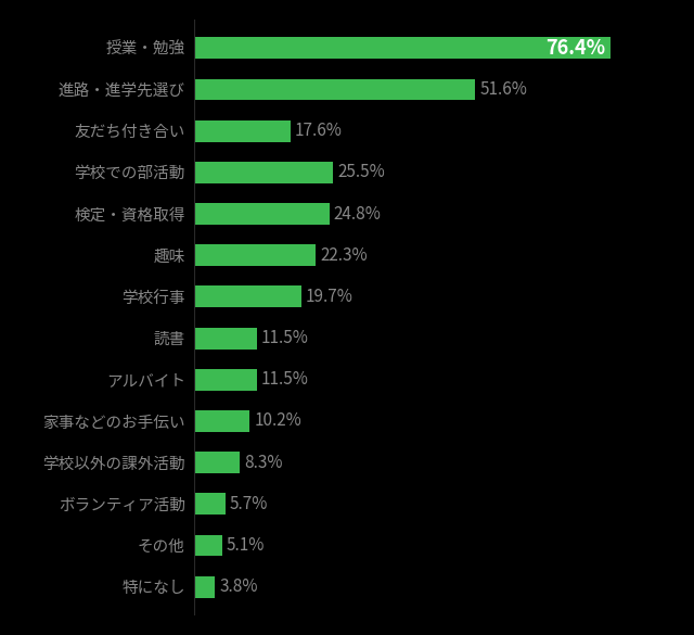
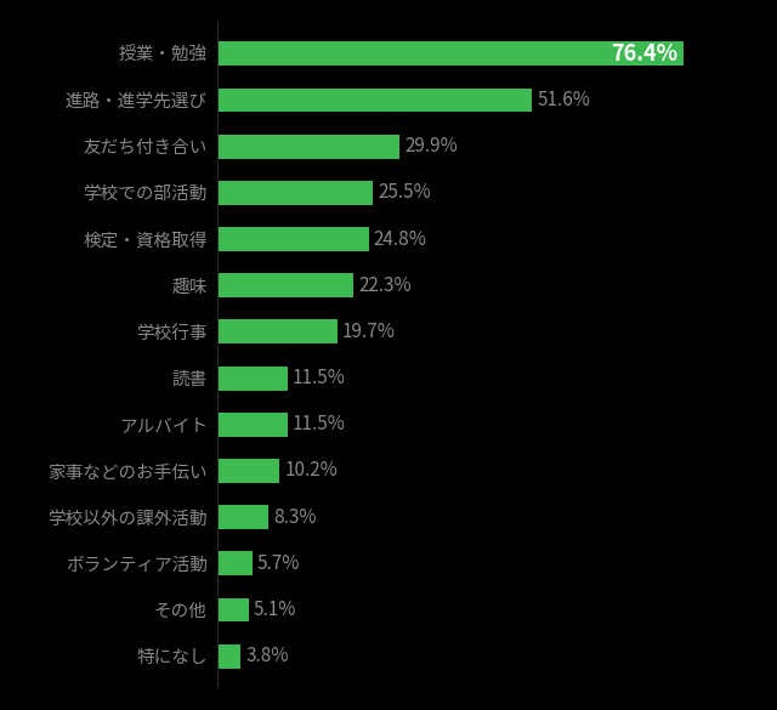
友だち付き合い: 17.6% -> 29.9%
